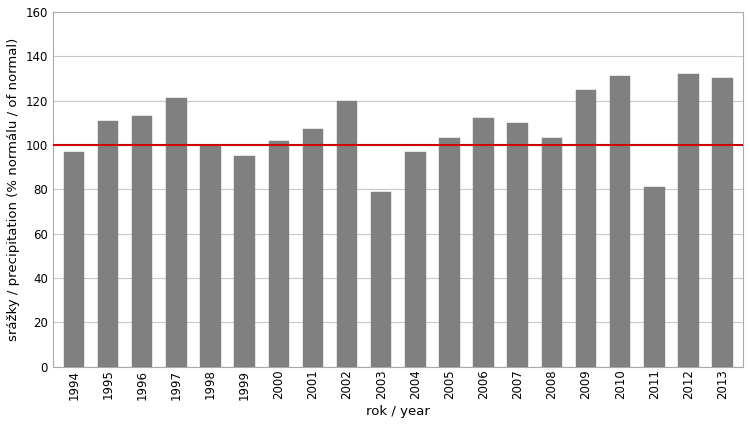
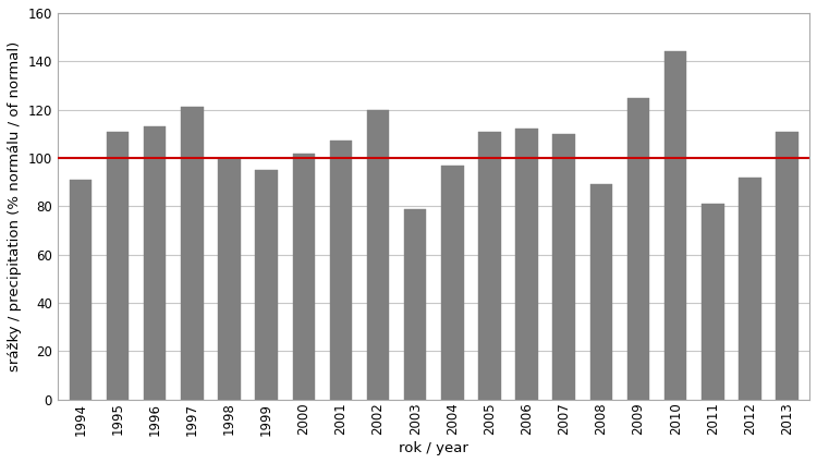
1994: 97 -> 91
2005: 103 -> 111
2008: 103 -> 89
2010: 131 -> 144
2012: 132 -> 92
2013: 130 -> 111
